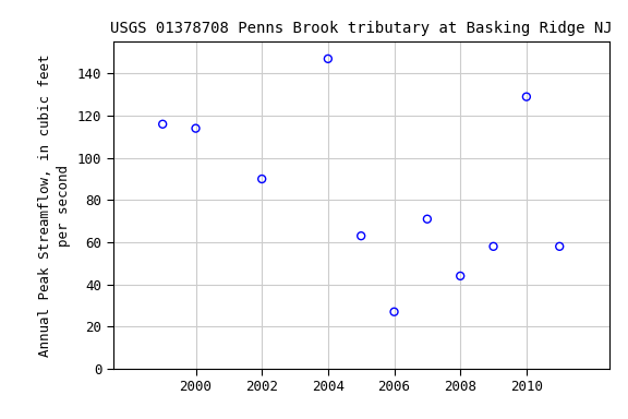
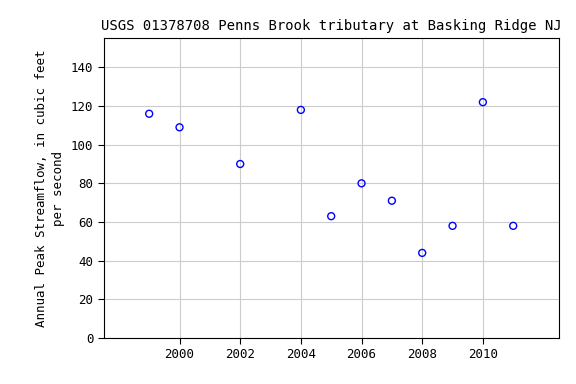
2000: 114 -> 109
2004: 147 -> 118
2006: 27 -> 80
2010: 129 -> 122
